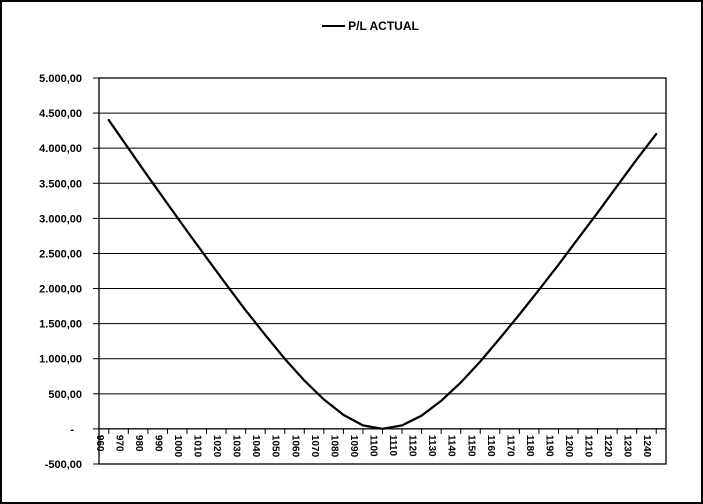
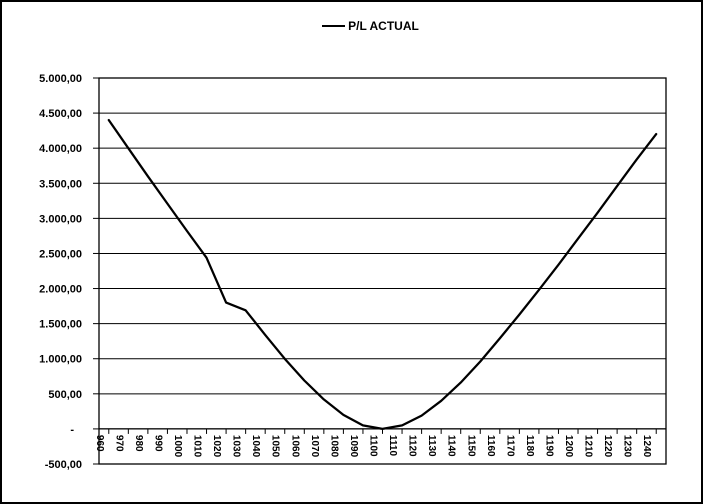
1020: 2100 -> 1800
